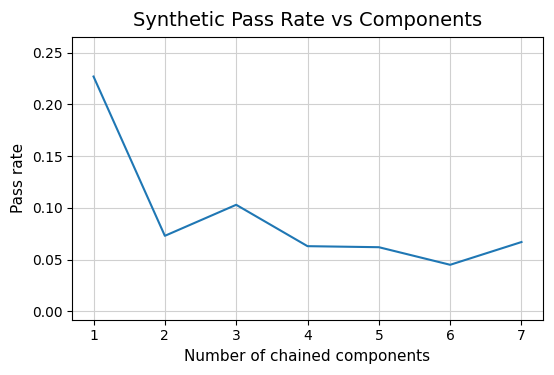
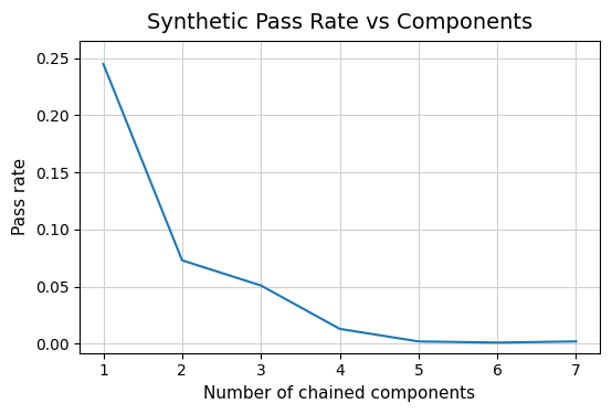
1: 0.227 -> 0.245
3: 0.103 -> 0.051
4: 0.063 -> 0.013
5: 0.062 -> 0.002
6: 0.045 -> 0.001
7: 0.067 -> 0.002
